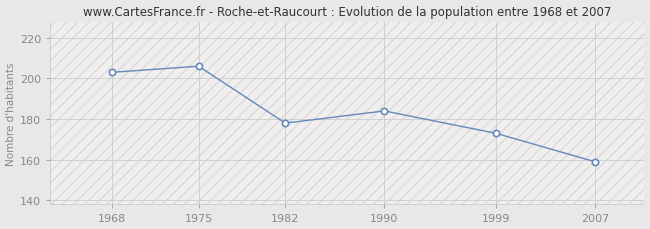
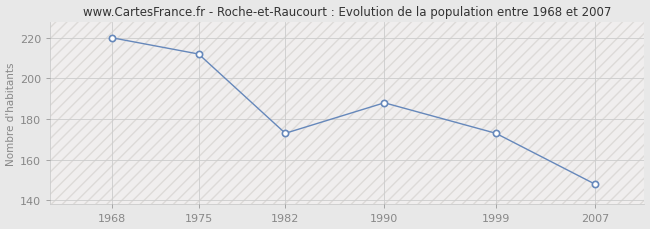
1968: 203 -> 220
1975: 206 -> 212
1982: 178 -> 173
1990: 184 -> 188
2007: 159 -> 148
